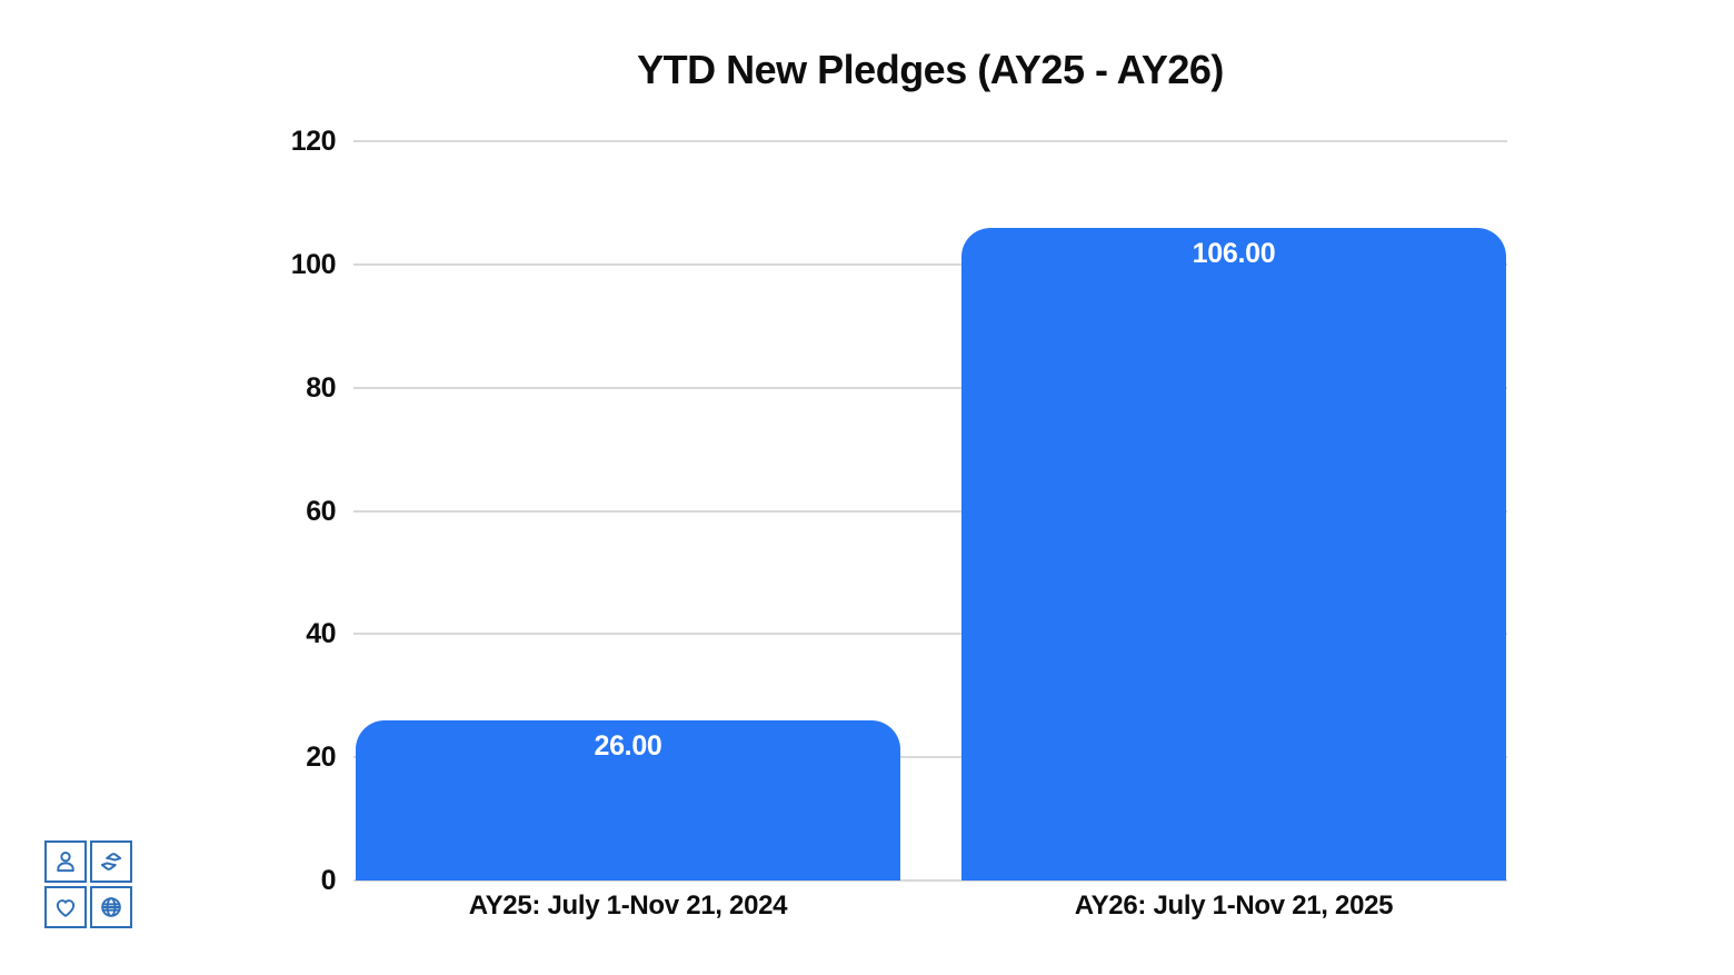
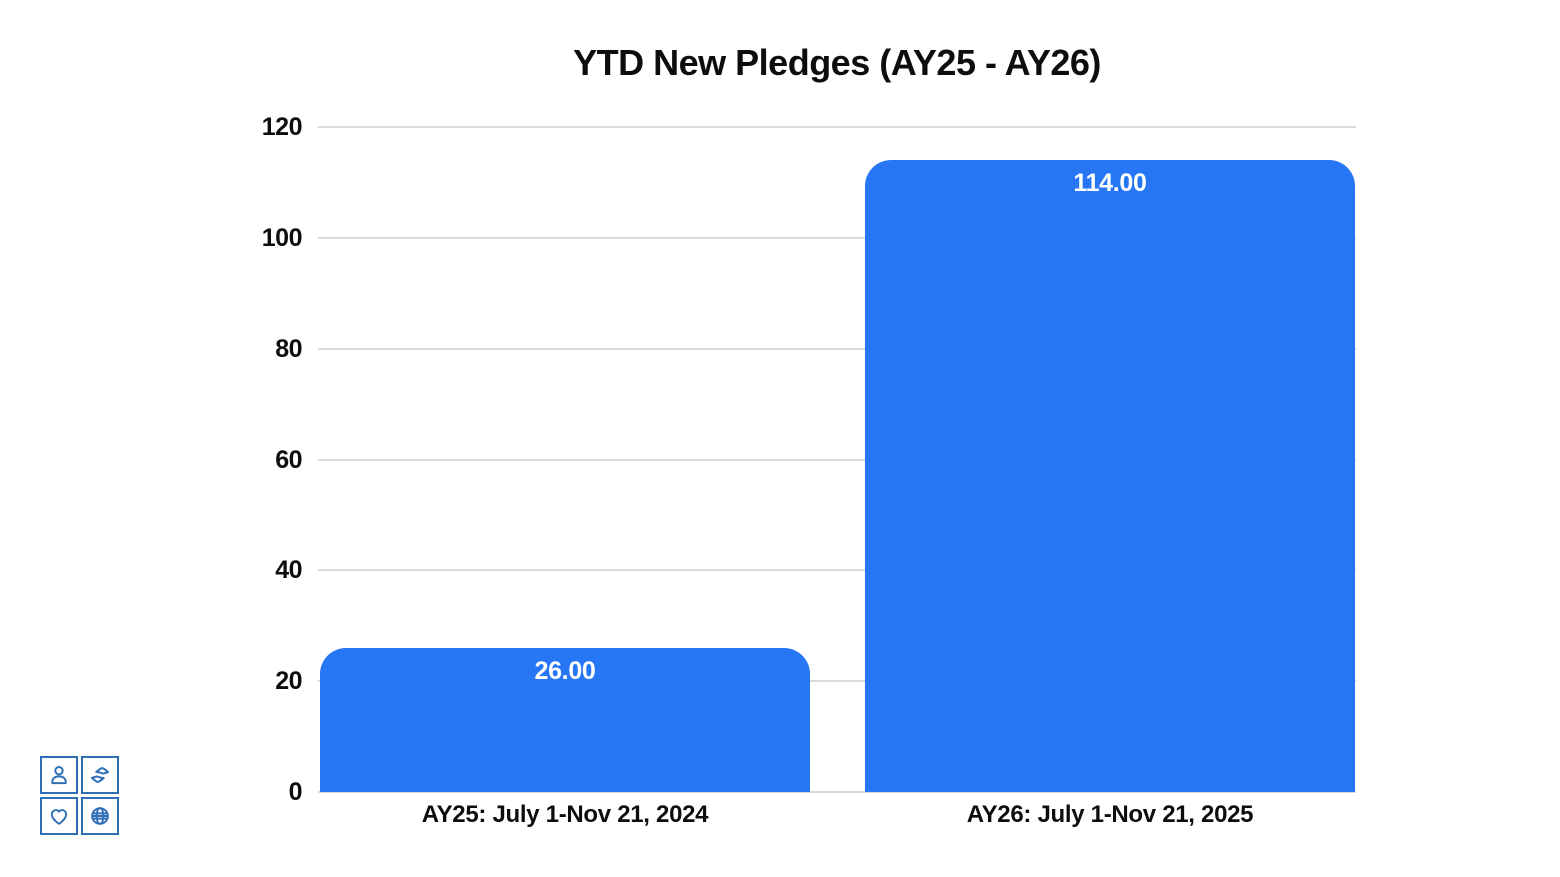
AY26: July 1-Nov 21, 2025: 106.00 -> 114.00
